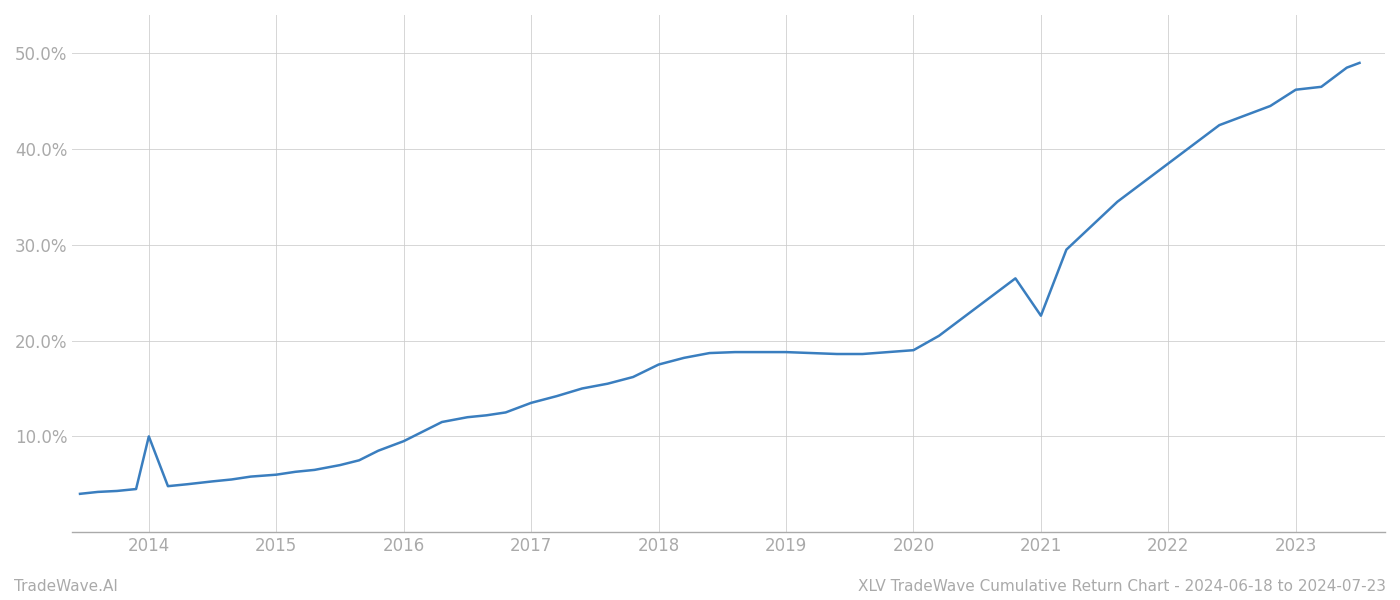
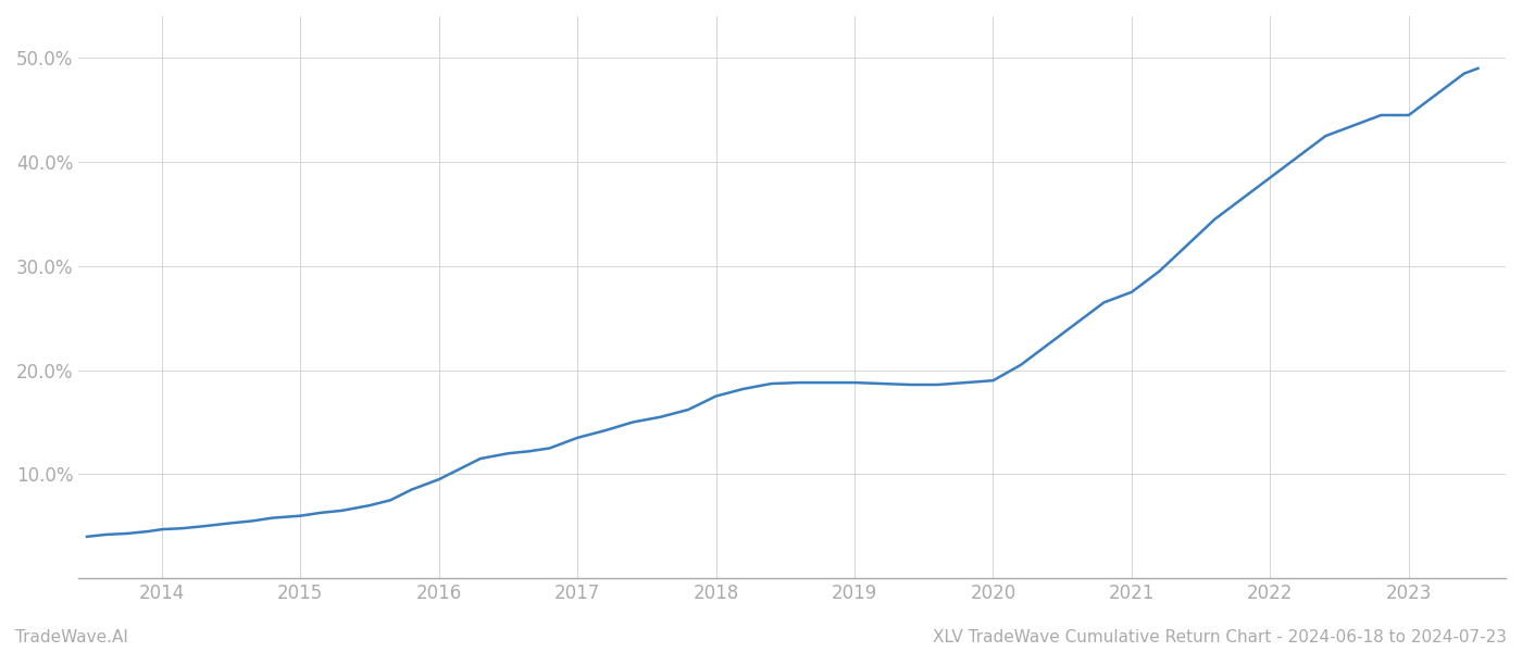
2014: 10.0% -> 4.7%
2021: 22.6% -> 27.5%
2023: 46.2% -> 44.5%
